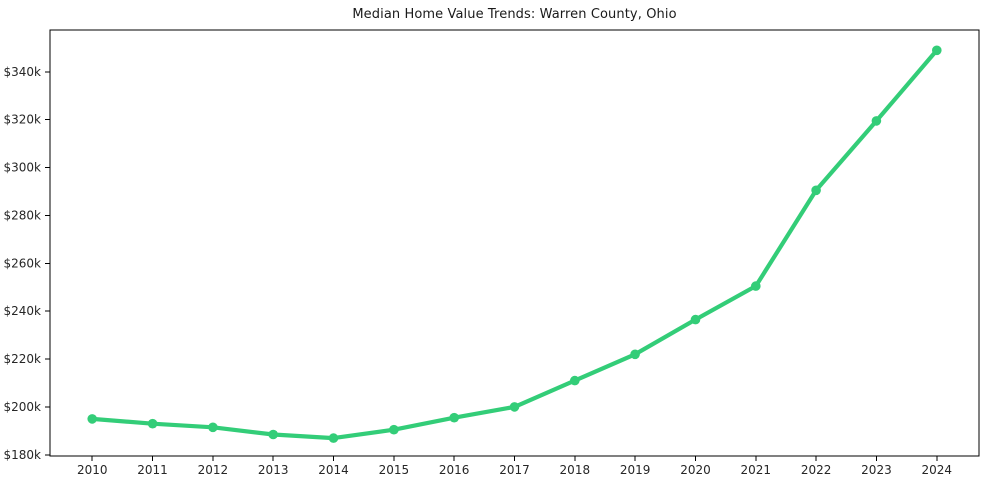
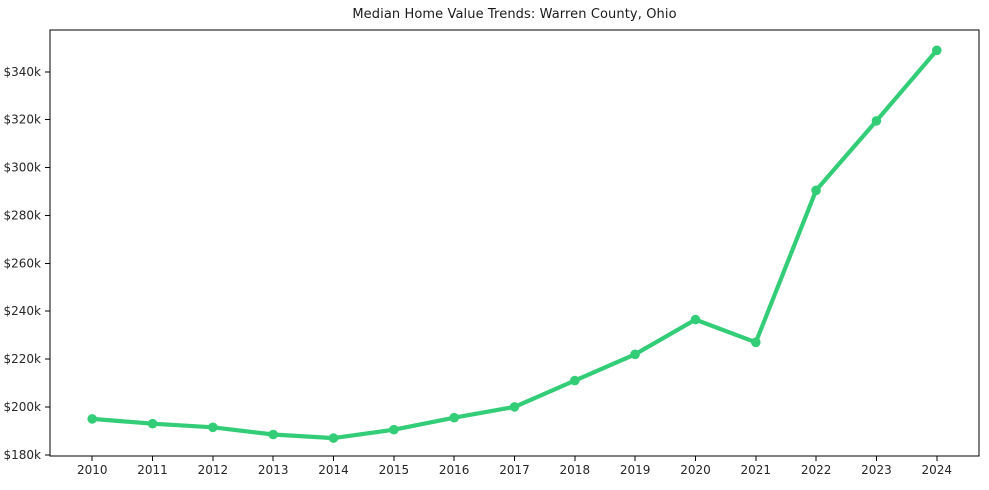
2021: $250k -> $227k
